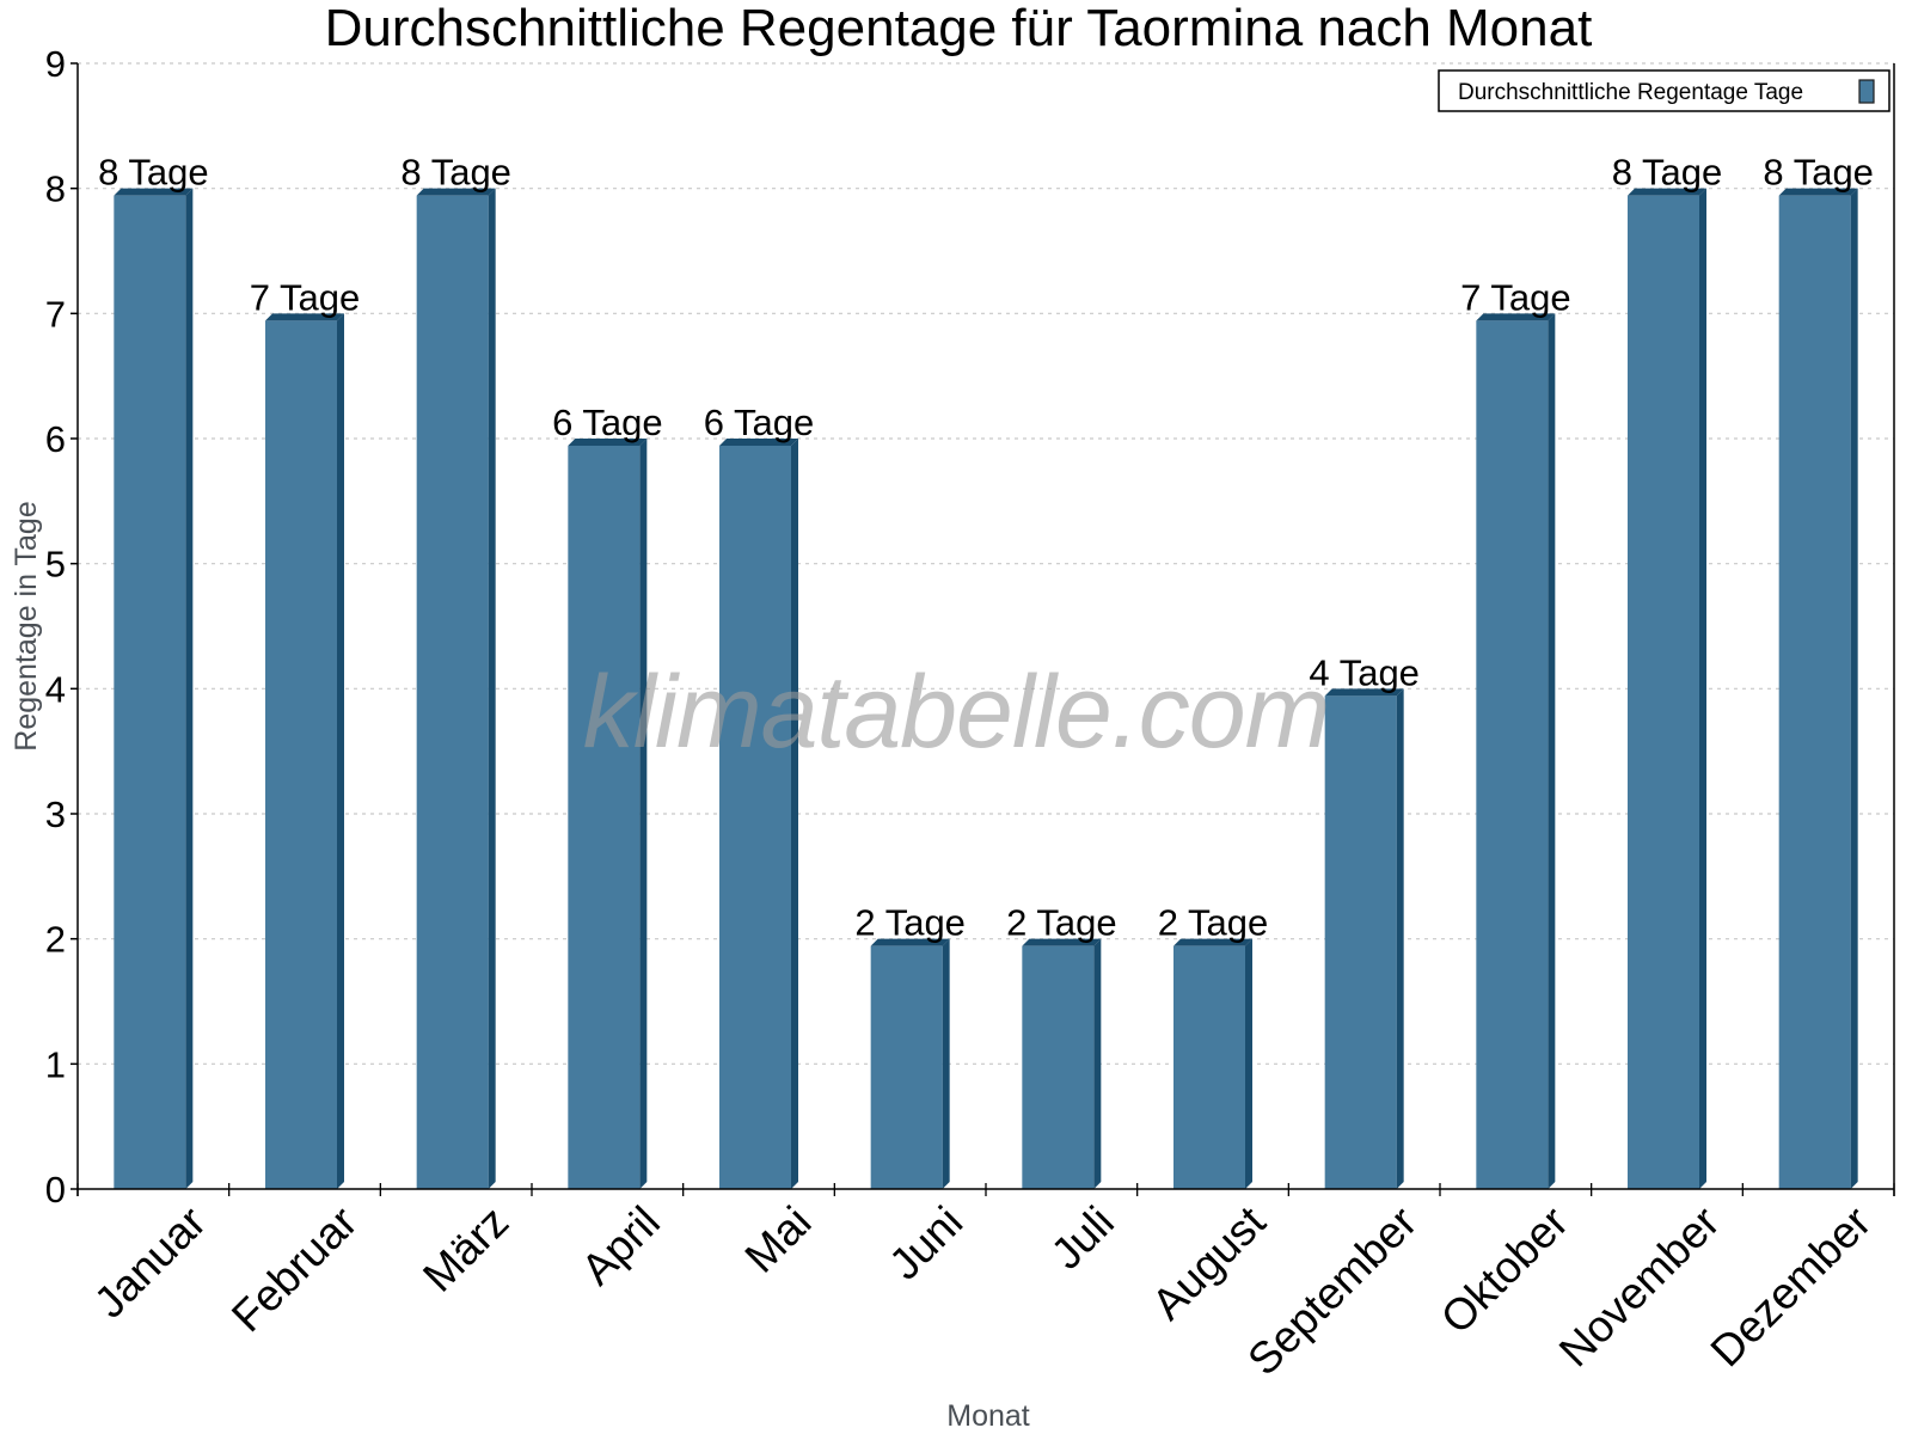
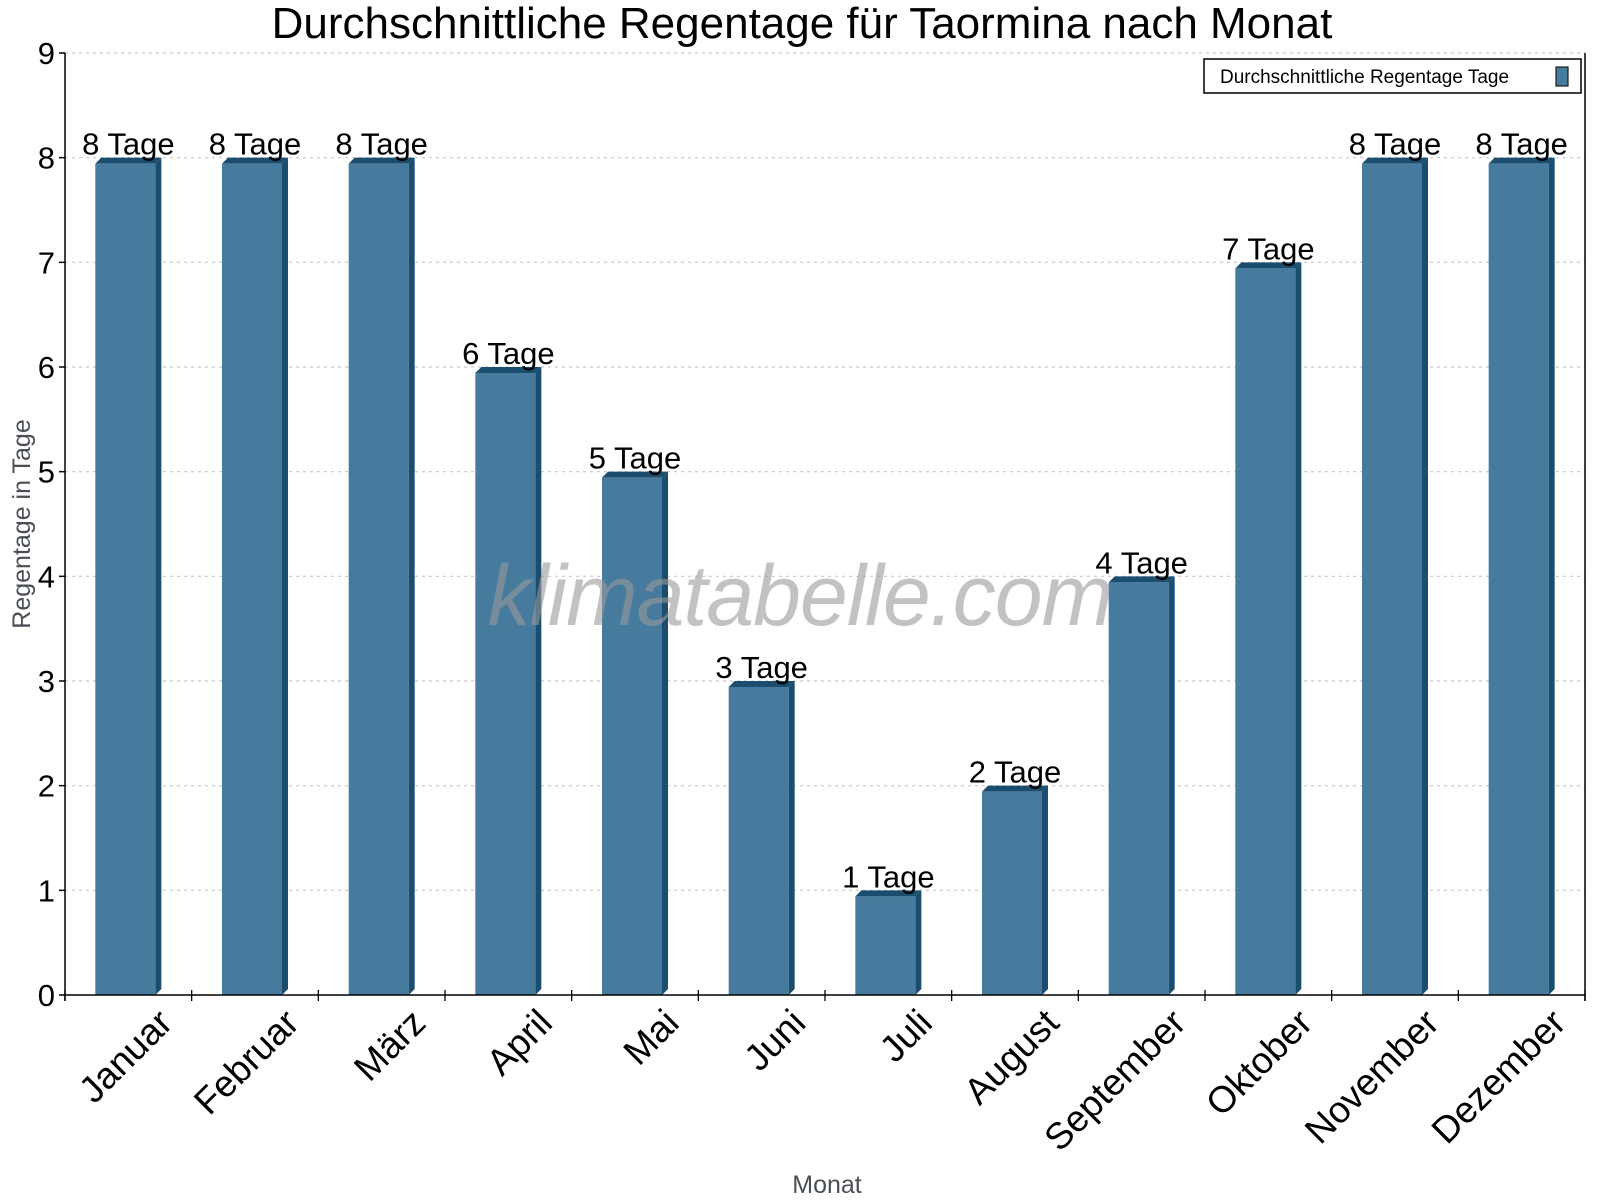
Februar: 7 -> 8
Mai: 6 -> 5
Juni: 2 -> 3
Juli: 2 -> 1
